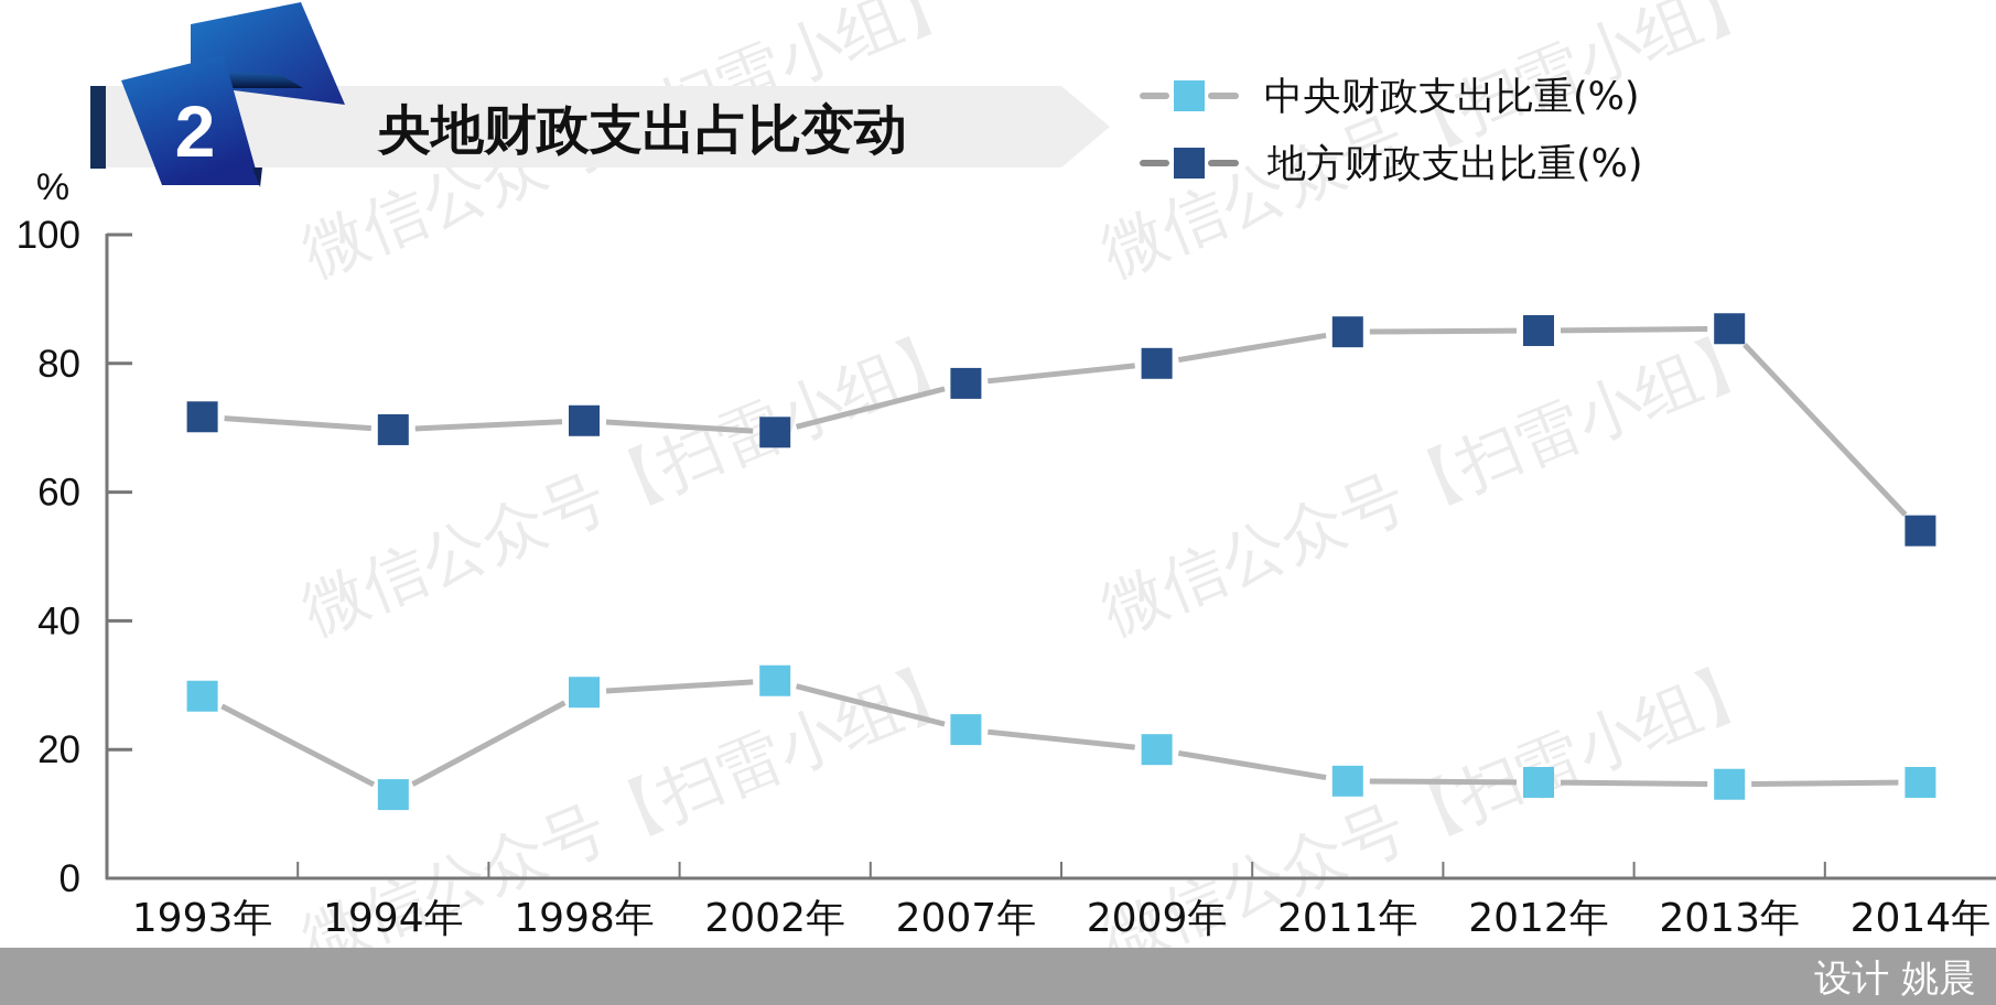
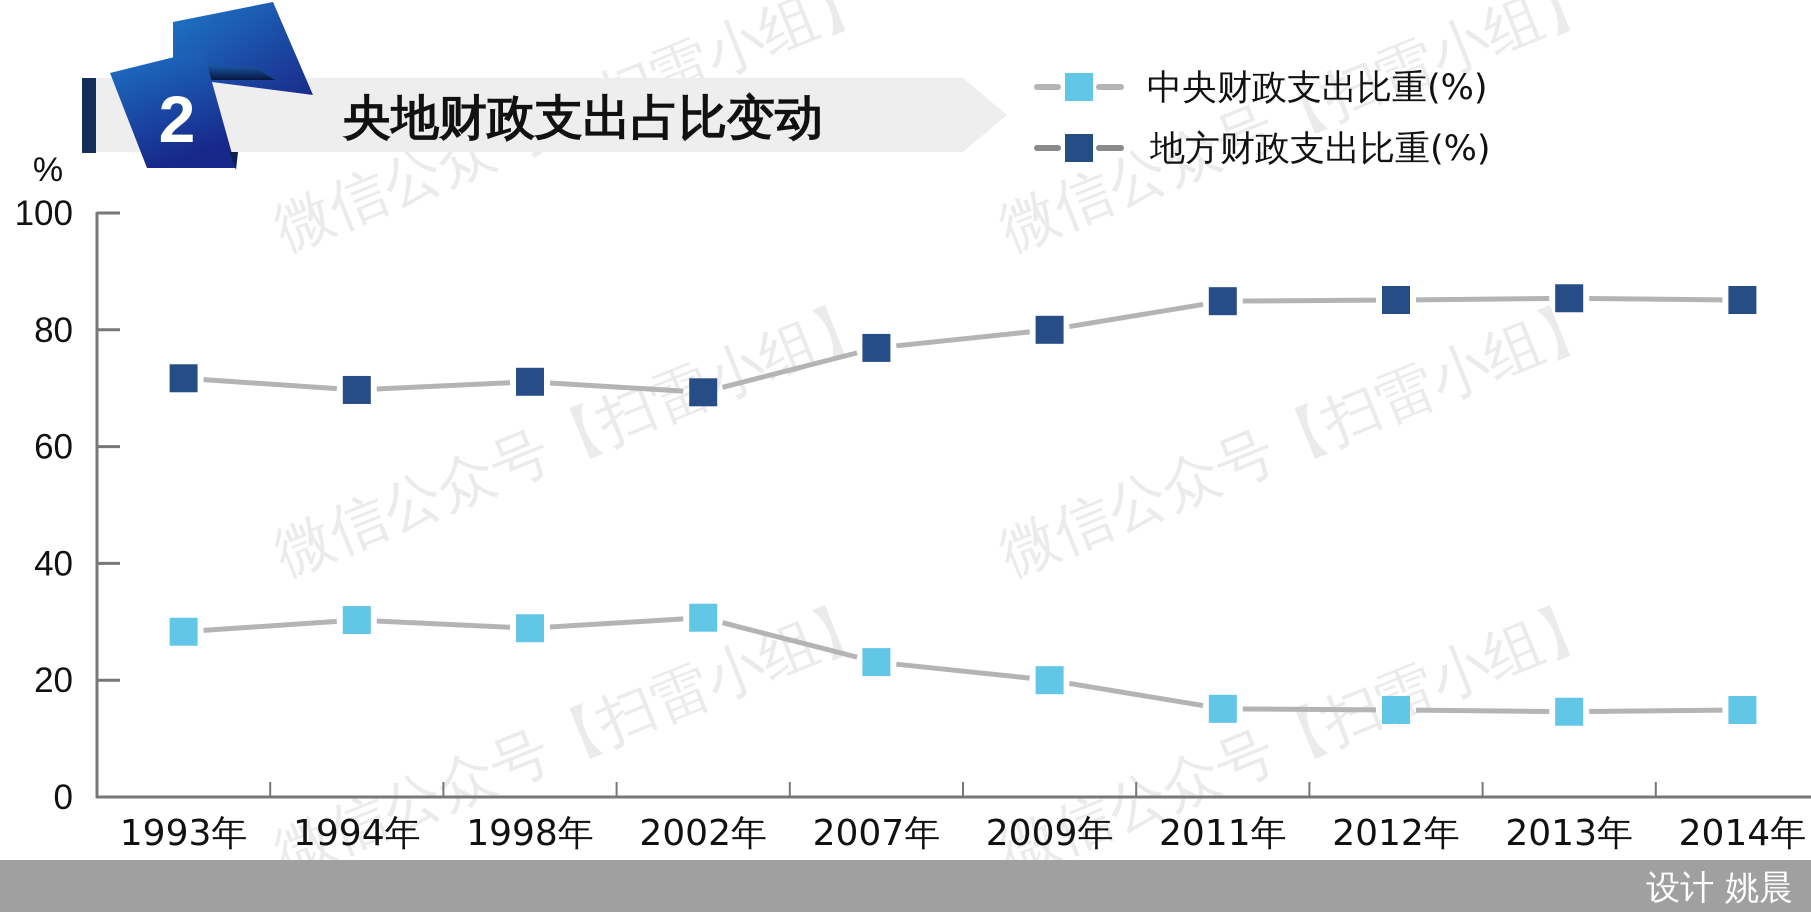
中央财政支出比重(%)/1994年: 13 -> 30
地方财政支出比重(%)/2014年: 54 -> 85
